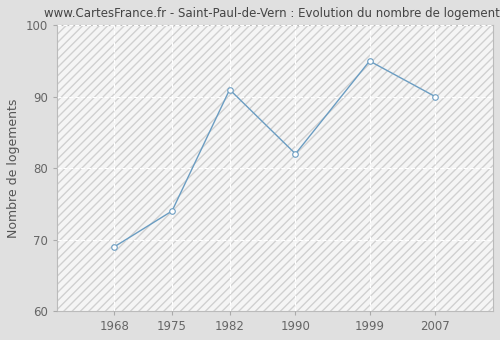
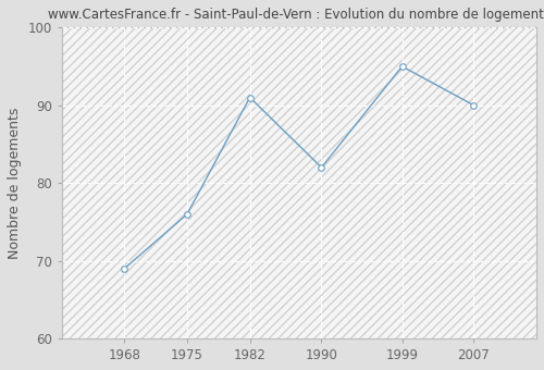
1975: 74 -> 76
